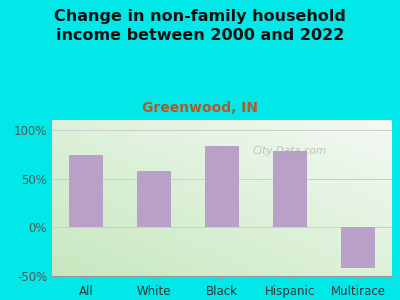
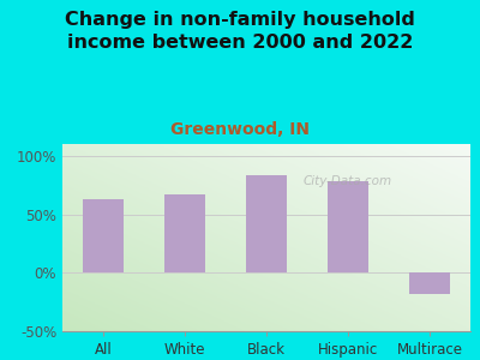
All: 74% -> 63%
White: 58% -> 67%
Multirace: -42% -> -18%
